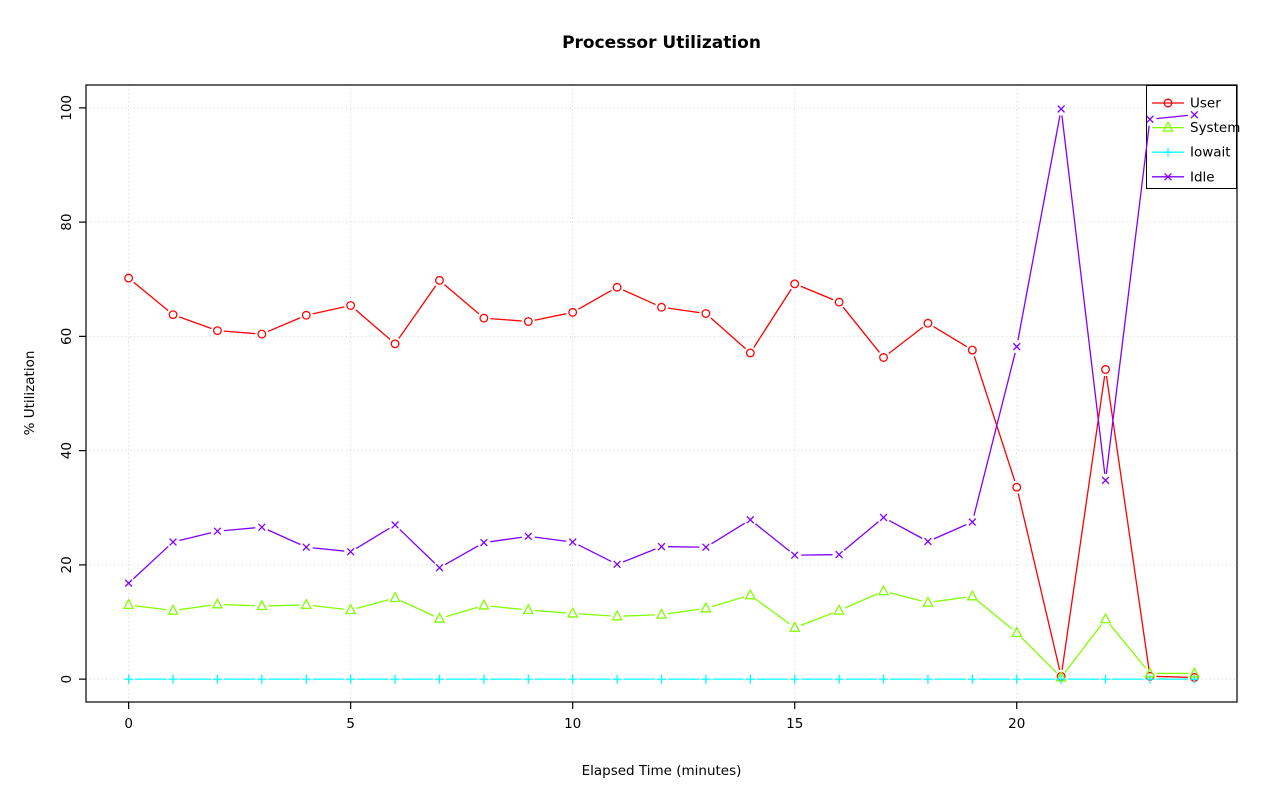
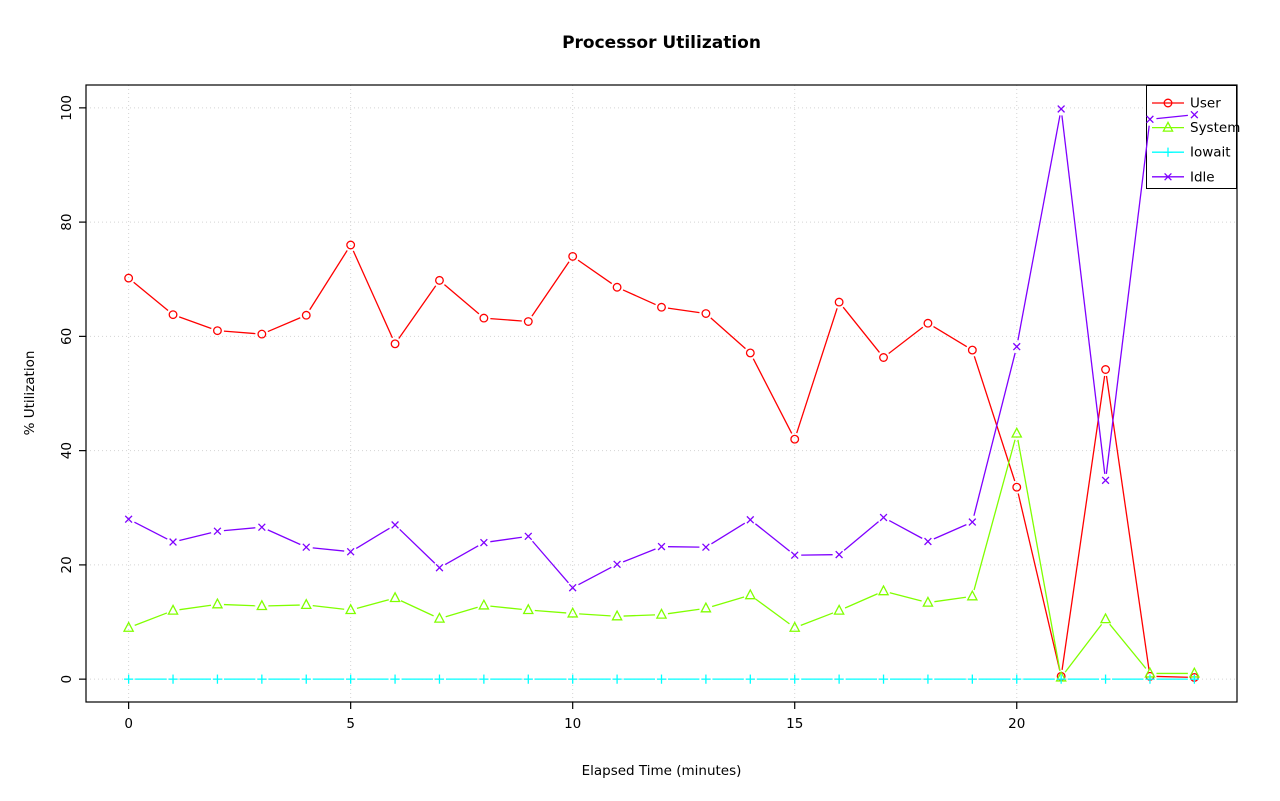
System/0: 13 -> 9
Idle/0: 17 -> 28
User/5: 65 -> 76
User/10: 64 -> 74
Idle/10: 24 -> 16
User/15: 69 -> 42
System/20: 8 -> 43
